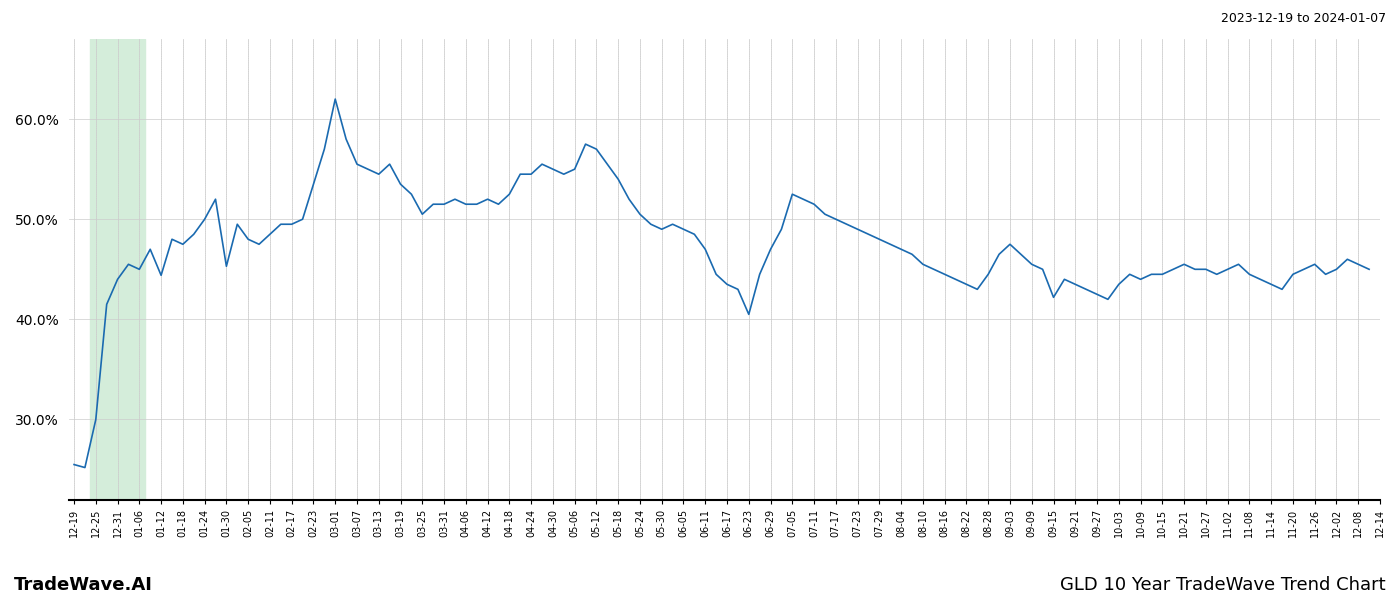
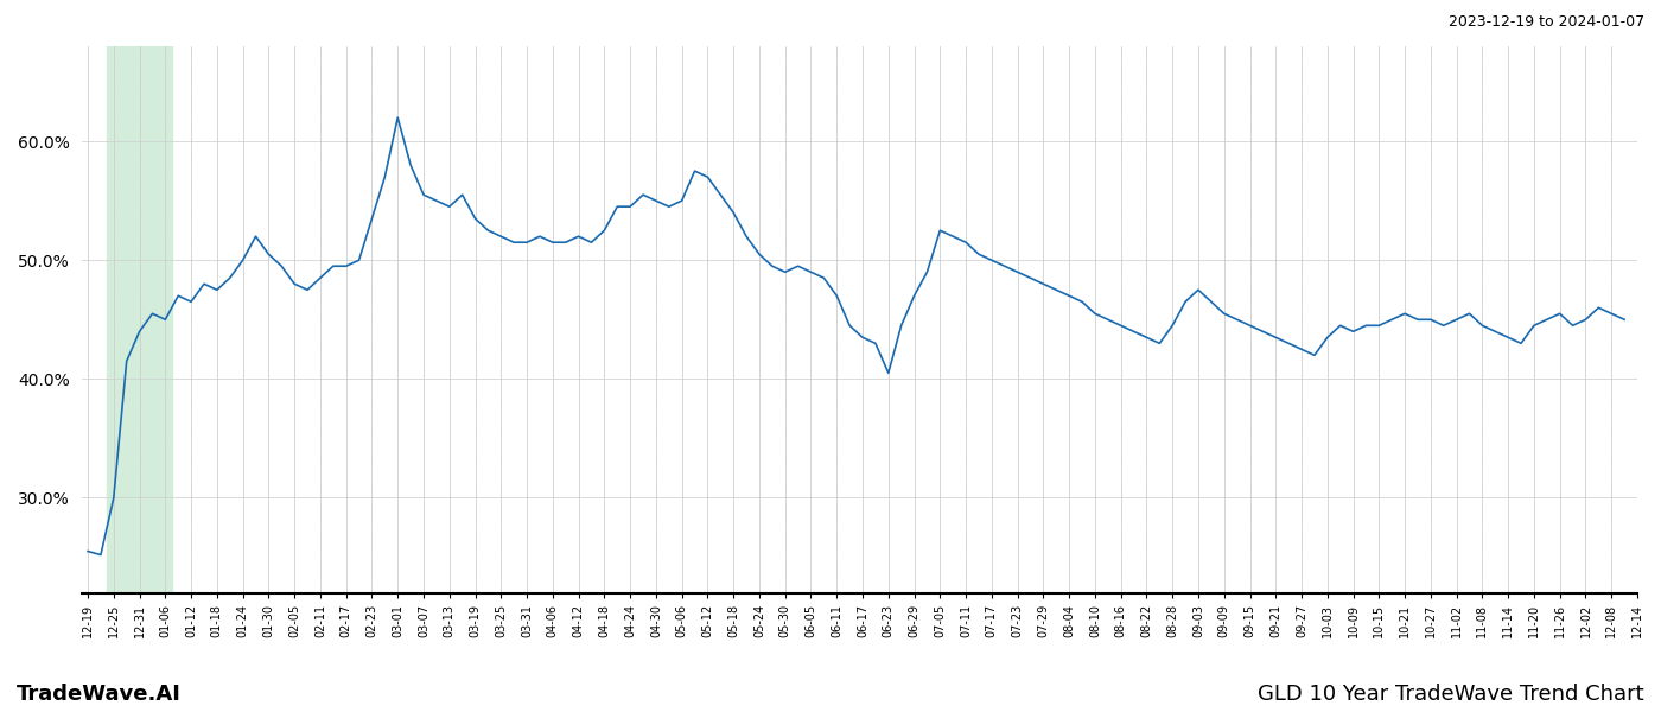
01-12: 44.4% -> 46.5%
01-30: 45.3% -> 50.5%
03-25: 50.5% -> 52.0%
09-15: 42.2% -> 44.5%
